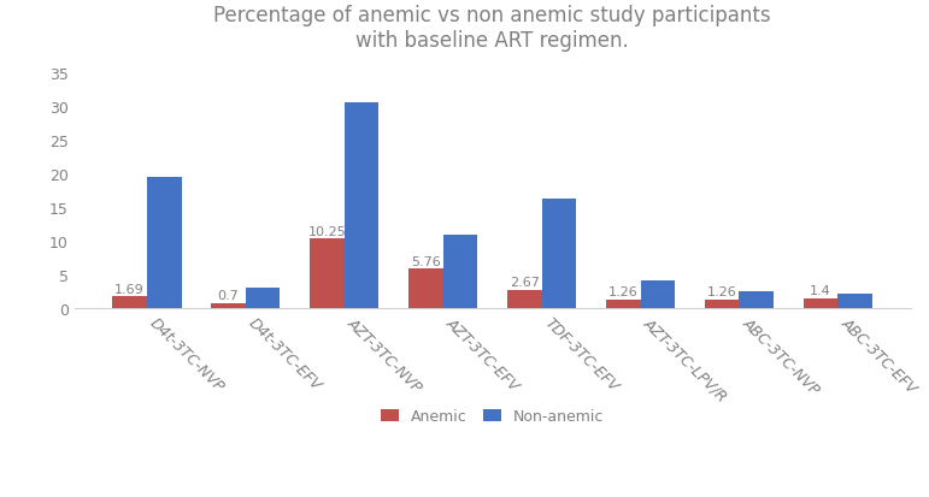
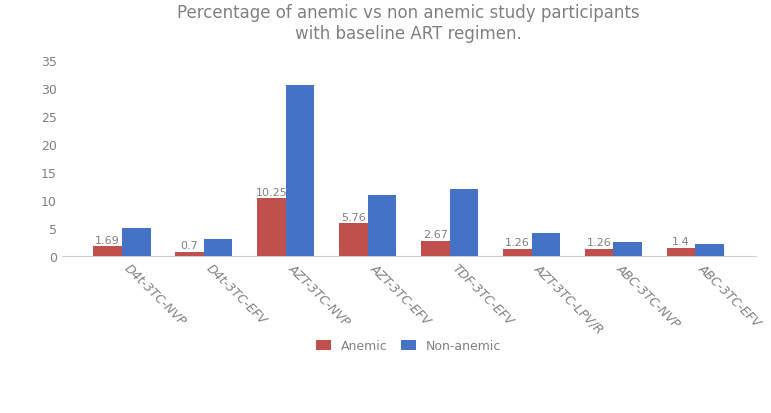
Non-anemic/D4t-3TC-NVP: 19.4 -> 5.0
Non-anemic/TDF-3TC-EFV: 16.2 -> 12.0
